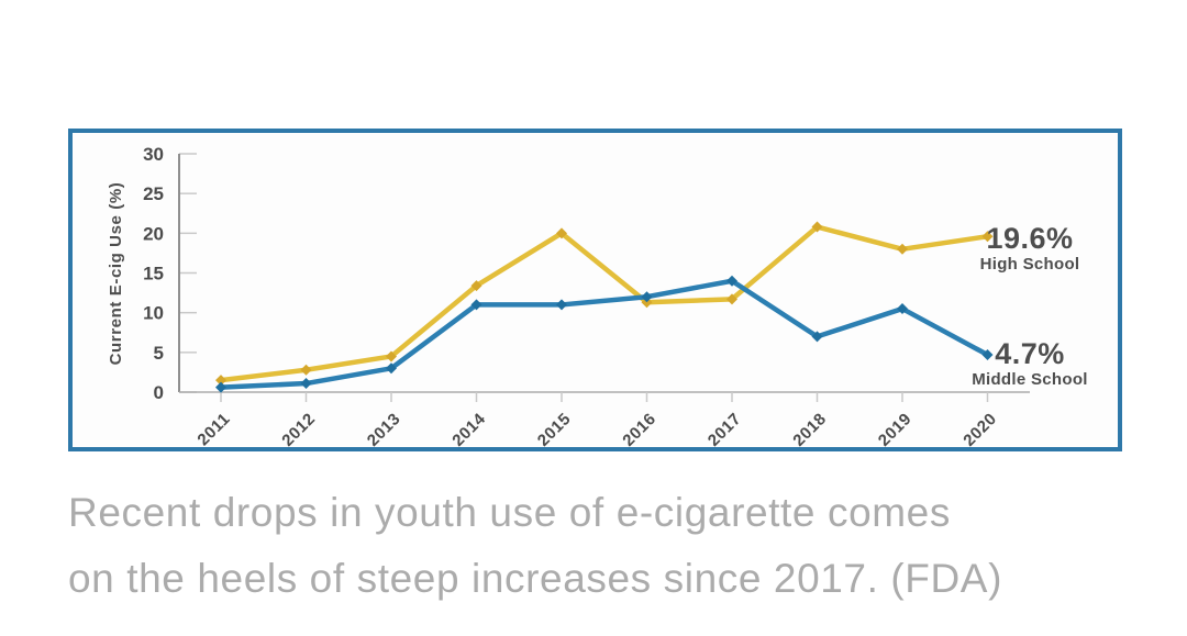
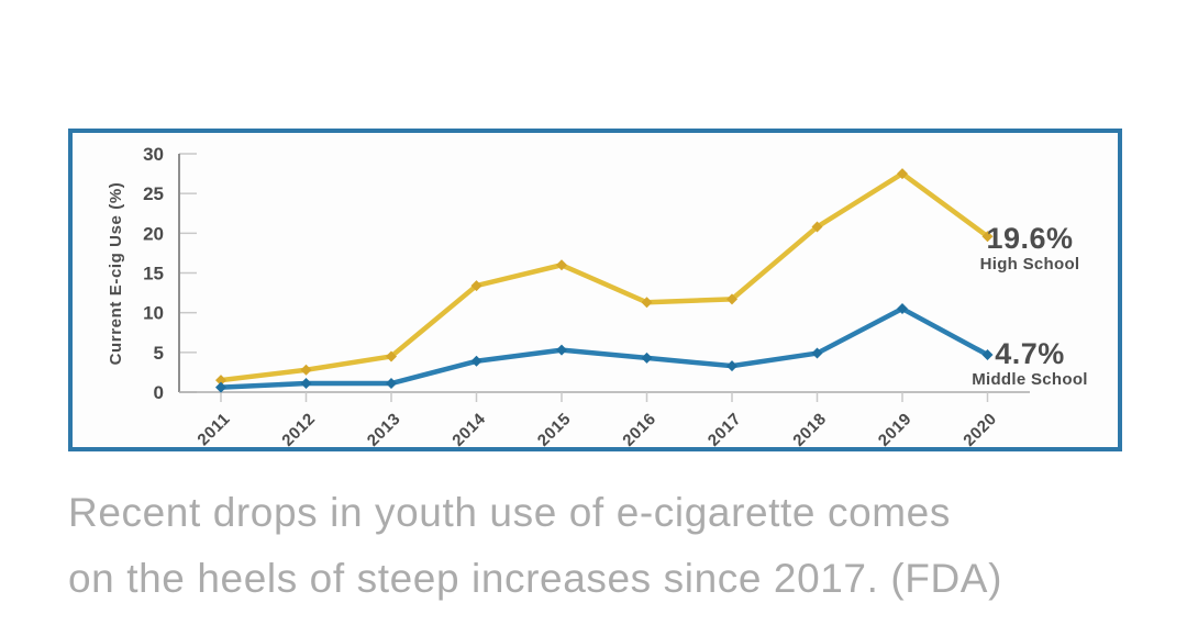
Middle School/2013: 3 -> 1
Middle School/2014: 11 -> 4
High School/2015: 20 -> 16
Middle School/2015: 11 -> 5
Middle School/2016: 12 -> 4
Middle School/2017: 14 -> 3
Middle School/2018: 7 -> 5
High School/2019: 18 -> 28
